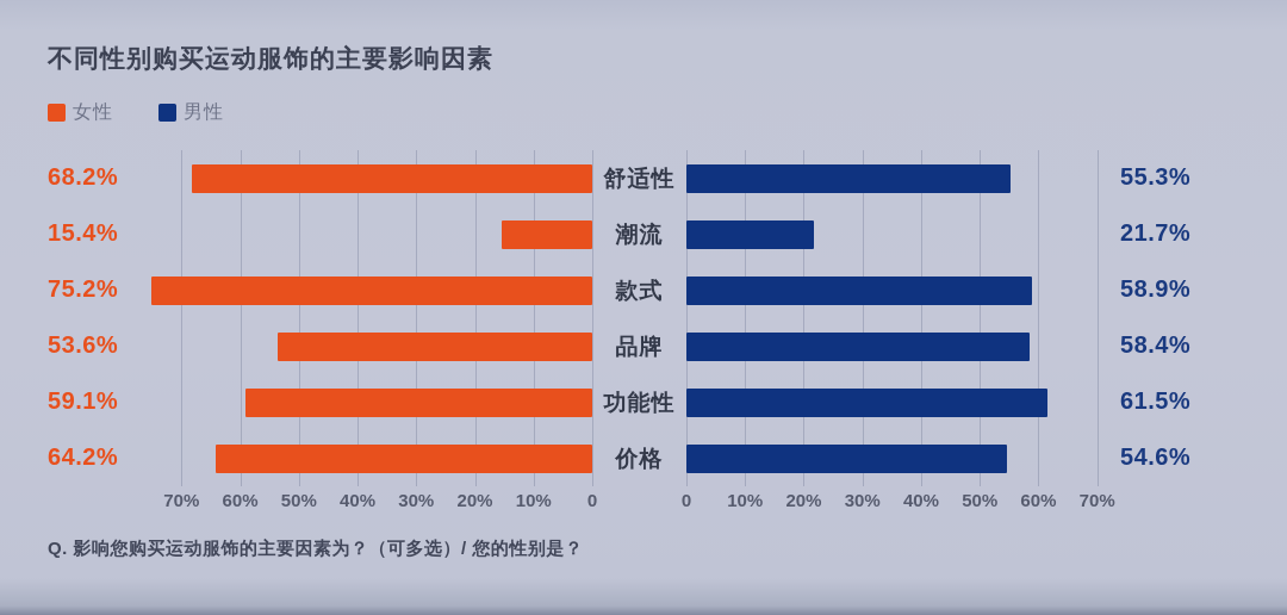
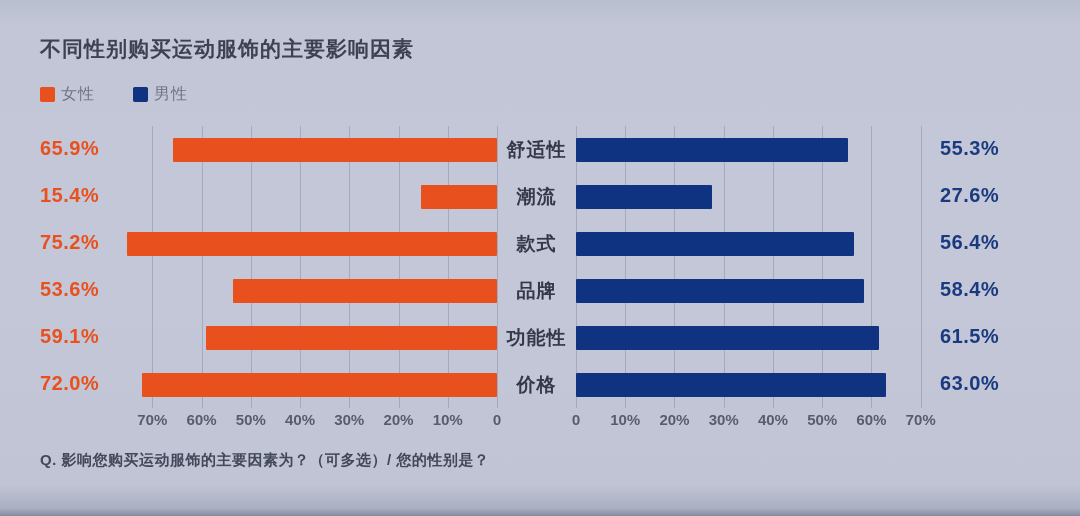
女性/舒适性: 68.2% -> 65.9%
男性/潮流: 21.7% -> 27.6%
男性/款式: 58.9% -> 56.4%
女性/价格: 64.2% -> 72.0%
男性/价格: 54.6% -> 63.0%
